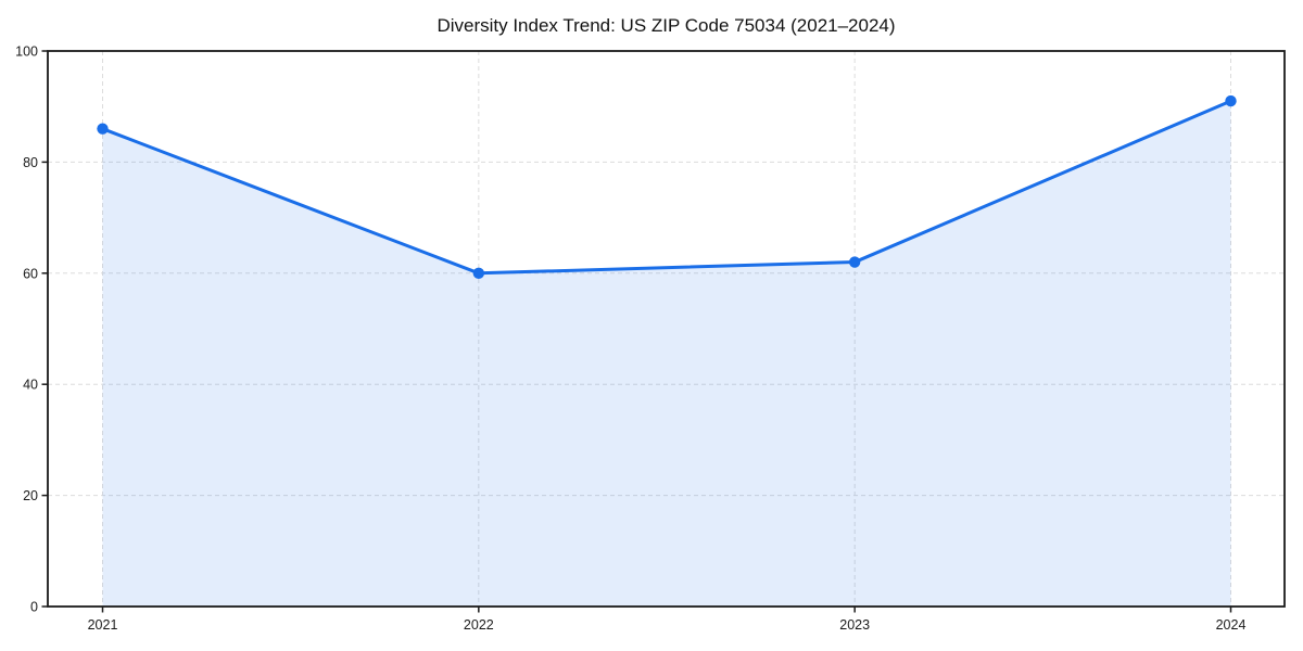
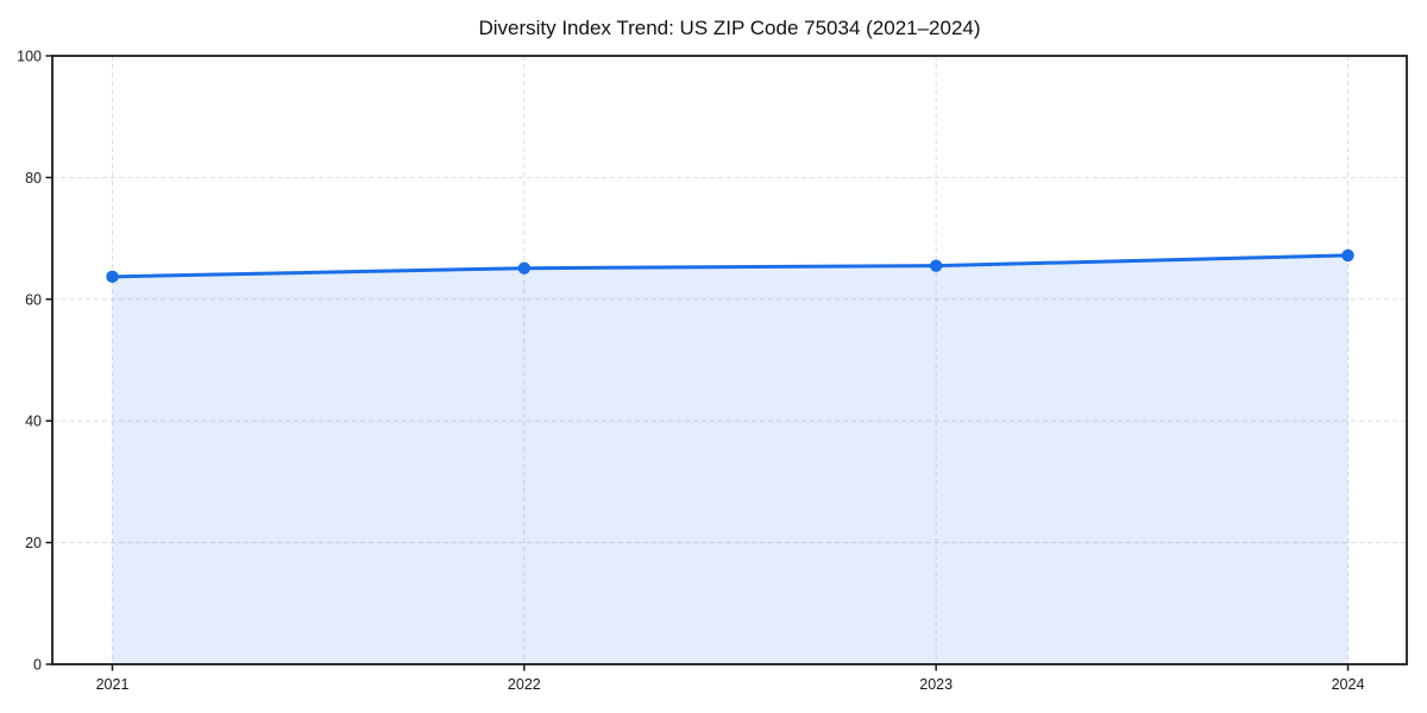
2021: 86 -> 64
2022: 60 -> 65
2023: 62 -> 66
2024: 91 -> 67
